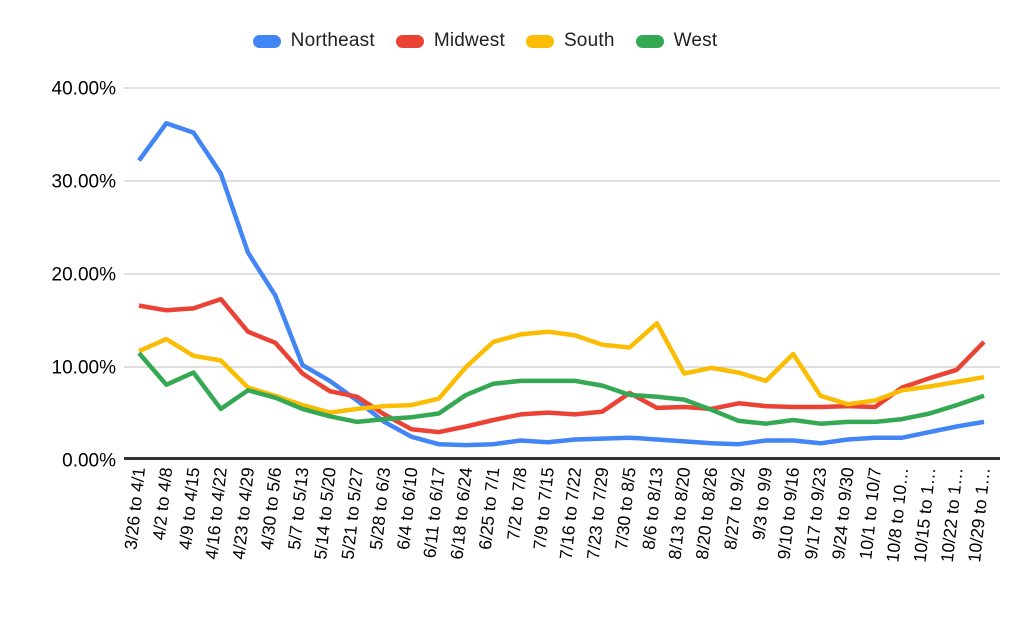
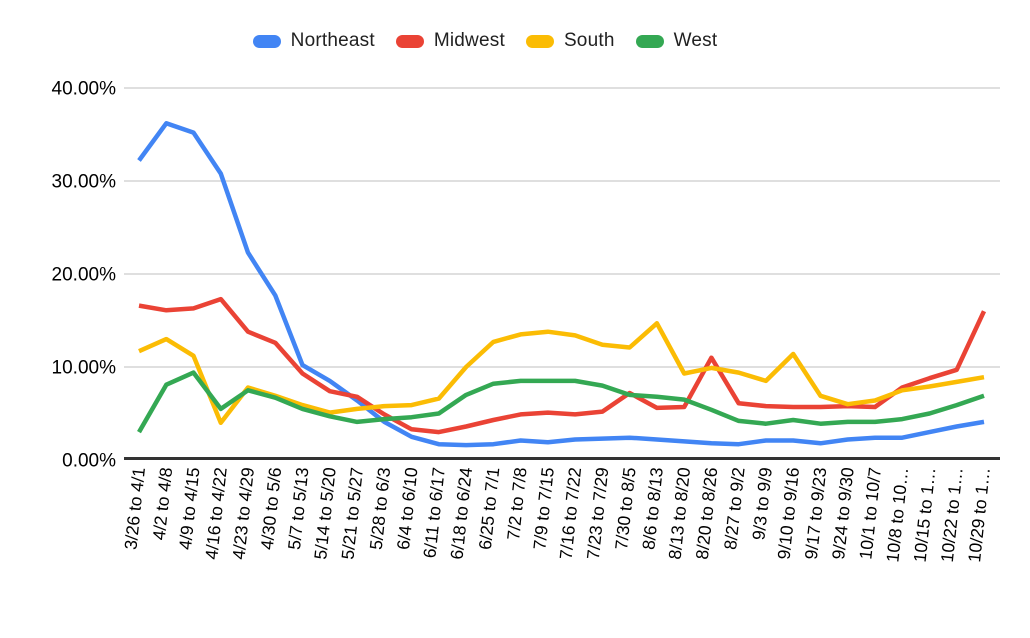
West/3/26 to 4/1: 12% -> 3%
South/4/16 to 4/22: 11% -> 4%
Midwest/8/20 to 8/26: 6% -> 11%
Midwest/10/29 to 1…: 13% -> 16%
